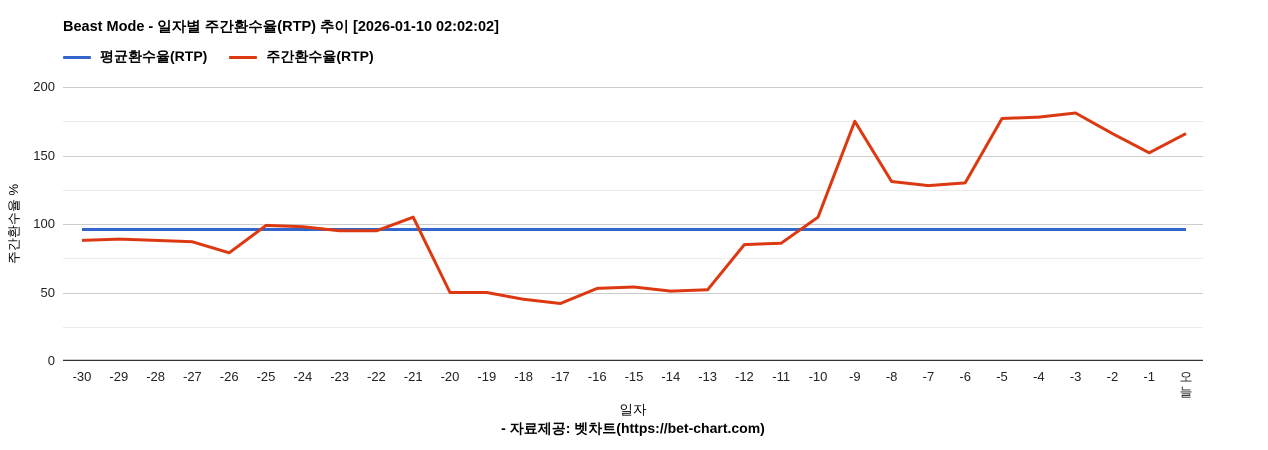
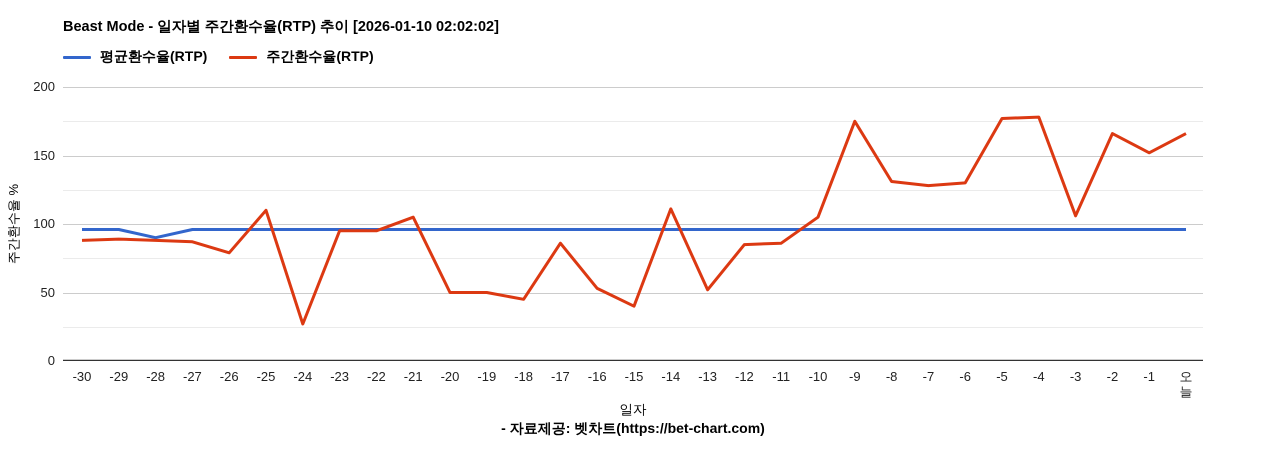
평균환수율(RTP)/-28: 96 -> 90
주간환수율(RTP)/-25: 99 -> 110
주간환수율(RTP)/-24: 98 -> 27
주간환수율(RTP)/-17: 42 -> 86
주간환수율(RTP)/-15: 54 -> 40
주간환수율(RTP)/-14: 51 -> 111
주간환수율(RTP)/-3: 181 -> 106
